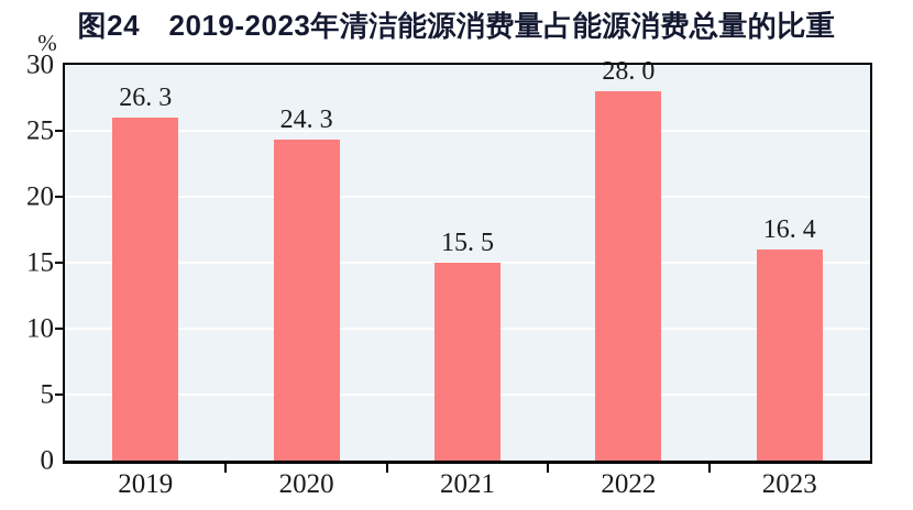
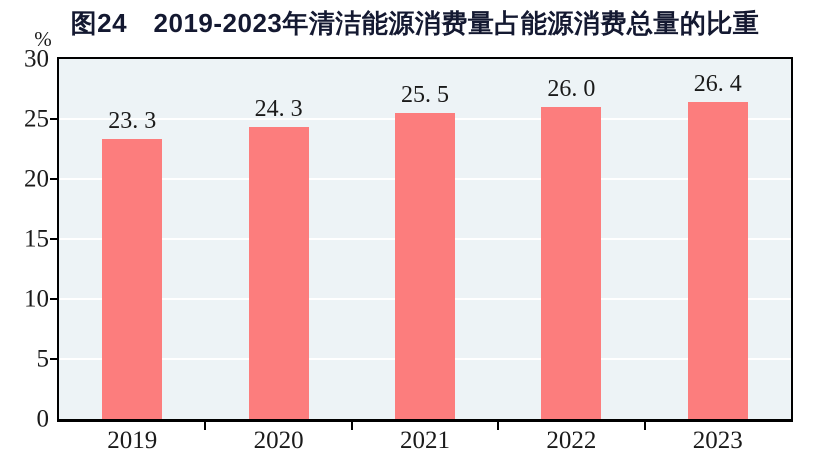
2019: 26 -> 23
2021: 15 -> 25
2022: 28 -> 26
2023: 16 -> 26
